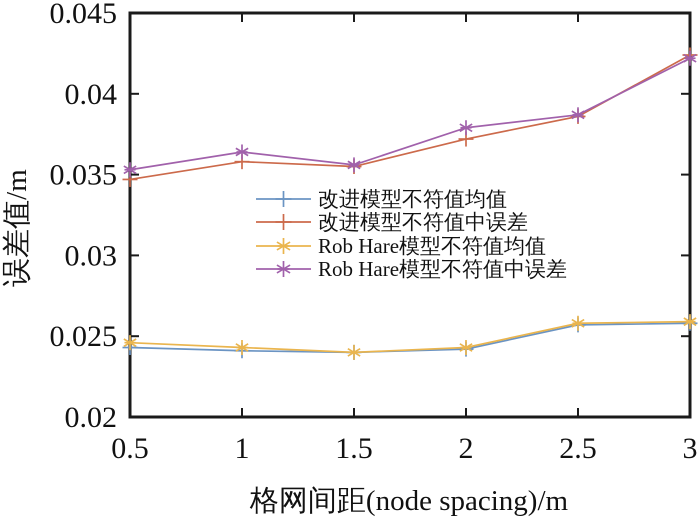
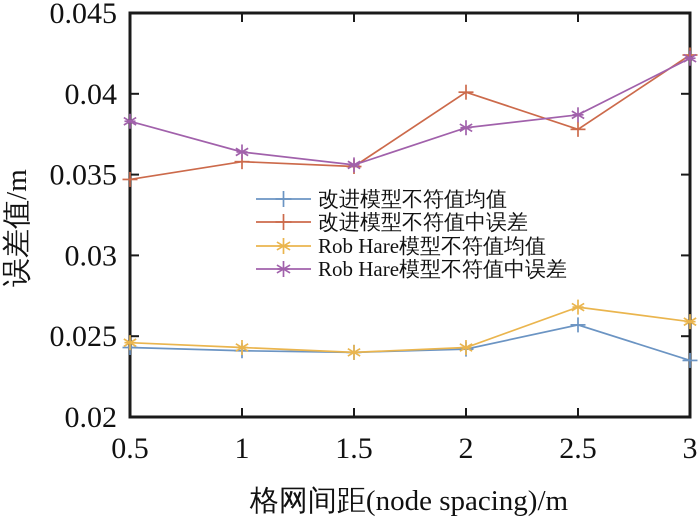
Rob Hare模型不符值中误差/0.5: 0.0353 -> 0.0383
改进模型不符值中误差/2: 0.0372 -> 0.0401
改进模型不符值中误差/2.5: 0.0386 -> 0.0378
Rob Hare模型不符值均值/2.5: 0.0258 -> 0.0268
改进模型不符值均值/3: 0.0258 -> 0.0235
